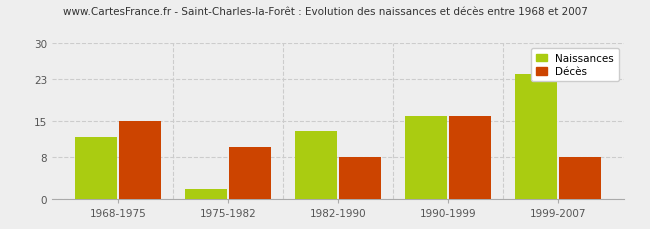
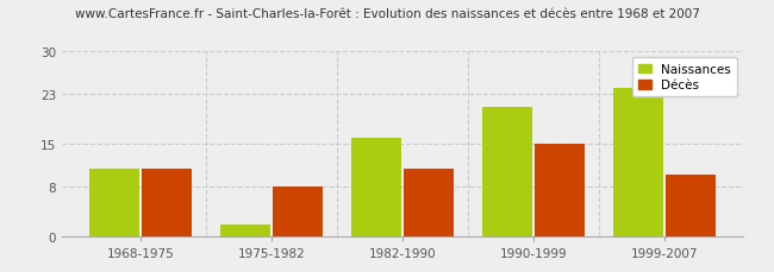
Naissances/1968-1975: 12 -> 11
Décès/1968-1975: 15 -> 11
Décès/1975-1982: 10 -> 8
Naissances/1982-1990: 13 -> 16
Décès/1982-1990: 8 -> 11
Naissances/1990-1999: 16 -> 21
Décès/1990-1999: 16 -> 15
Décès/1999-2007: 8 -> 10
